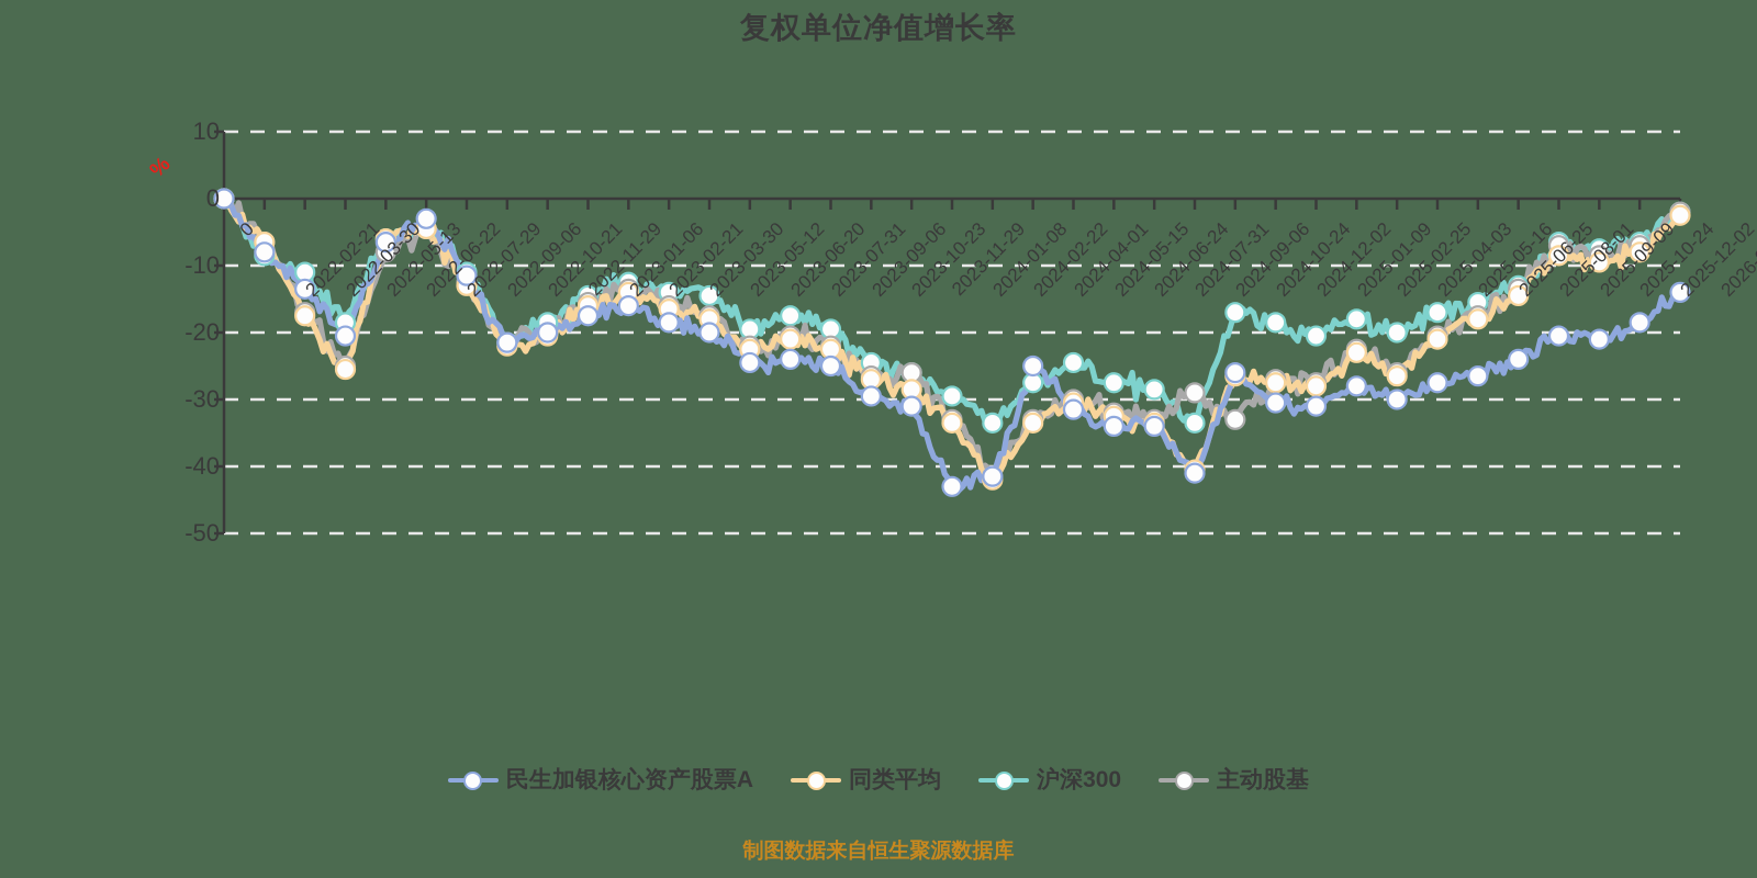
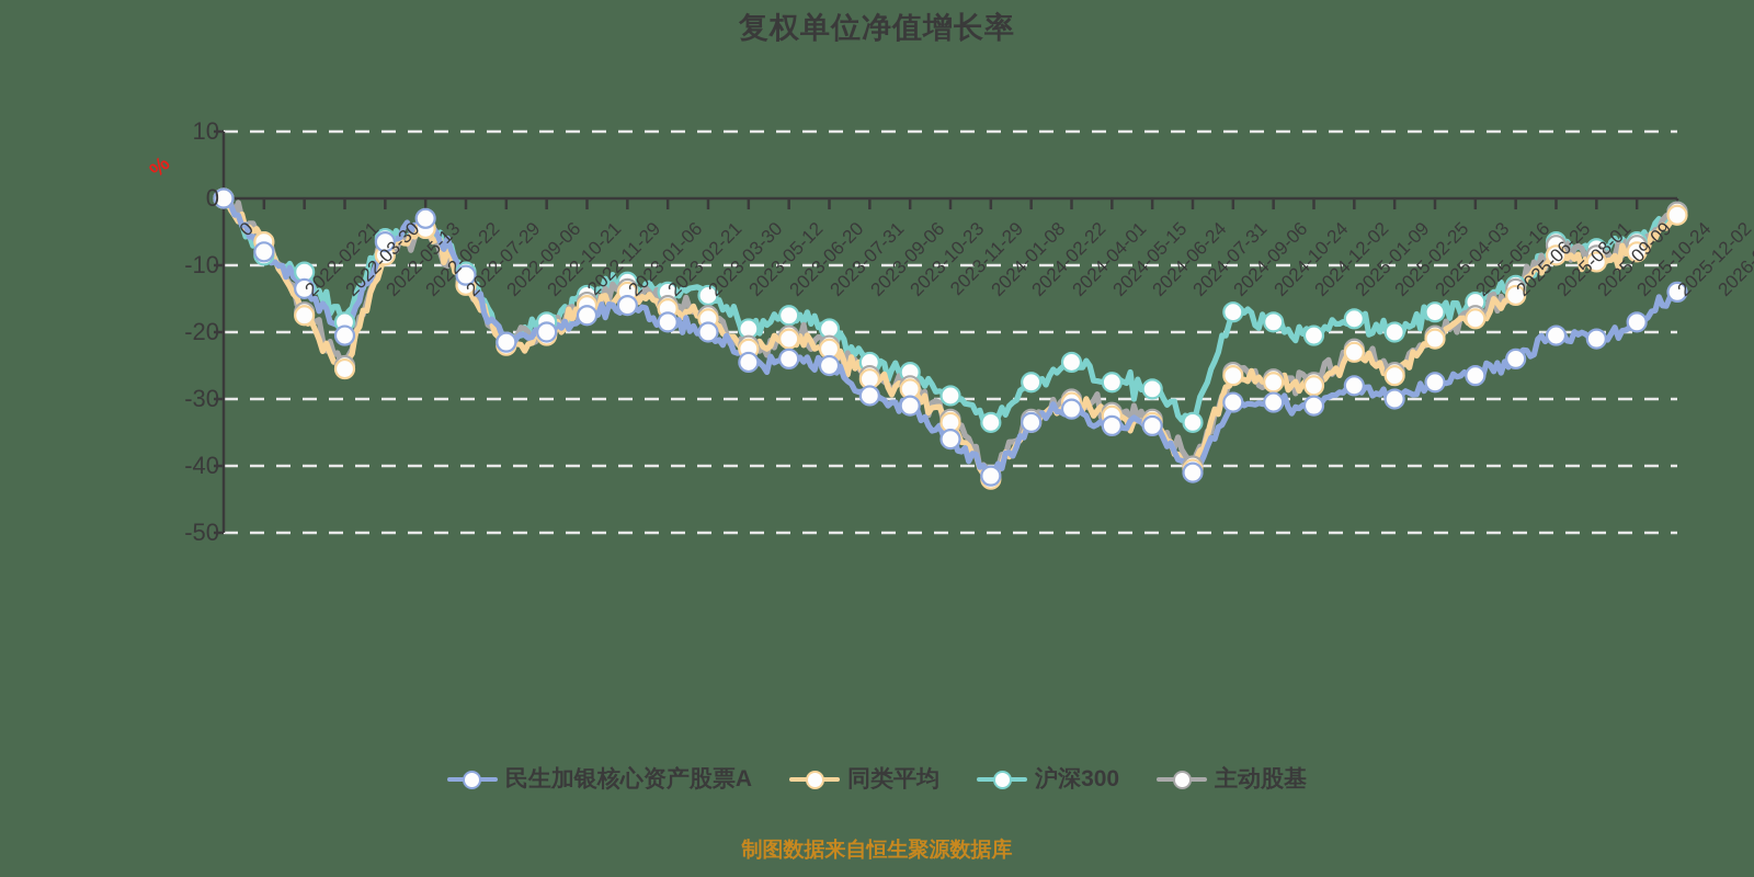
同类平均/2022-06-22: -6 -> -8
主动股基/2023-11-29: -26 -> -28
民生加银核心资产股票A/2024-01-08: -43 -> -36
民生加银核心资产股票A/2024-04-01: -25 -> -34
主动股基/2024-09-06: -29 -> -40
民生加银核心资产股票A/2024-10-24: -26 -> -30
主动股基/2024-10-24: -33 -> -26
